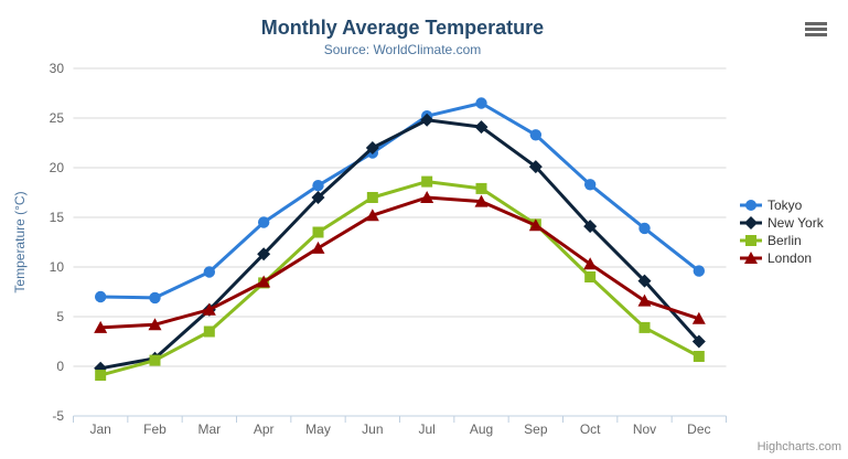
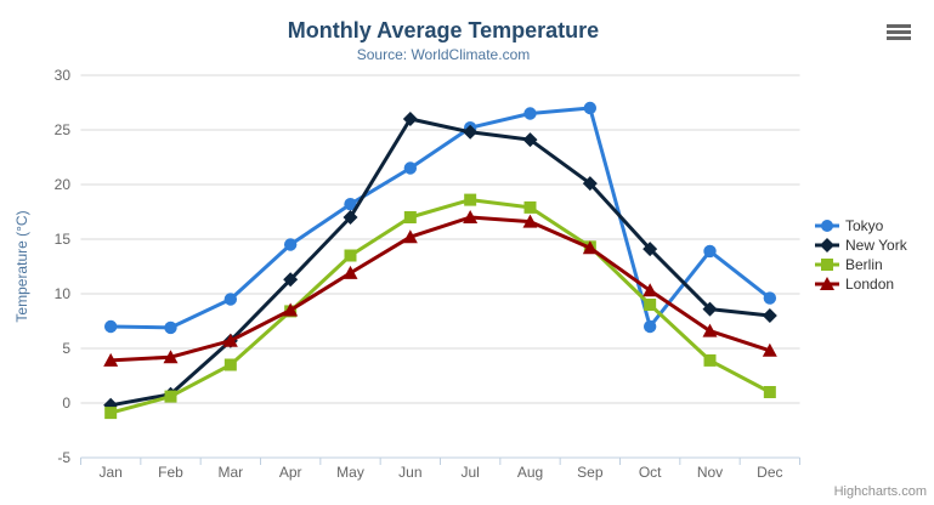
New York/Jun: 22 -> 26
Tokyo/Sep: 23 -> 27
Tokyo/Oct: 18 -> 7
New York/Dec: 2 -> 8
